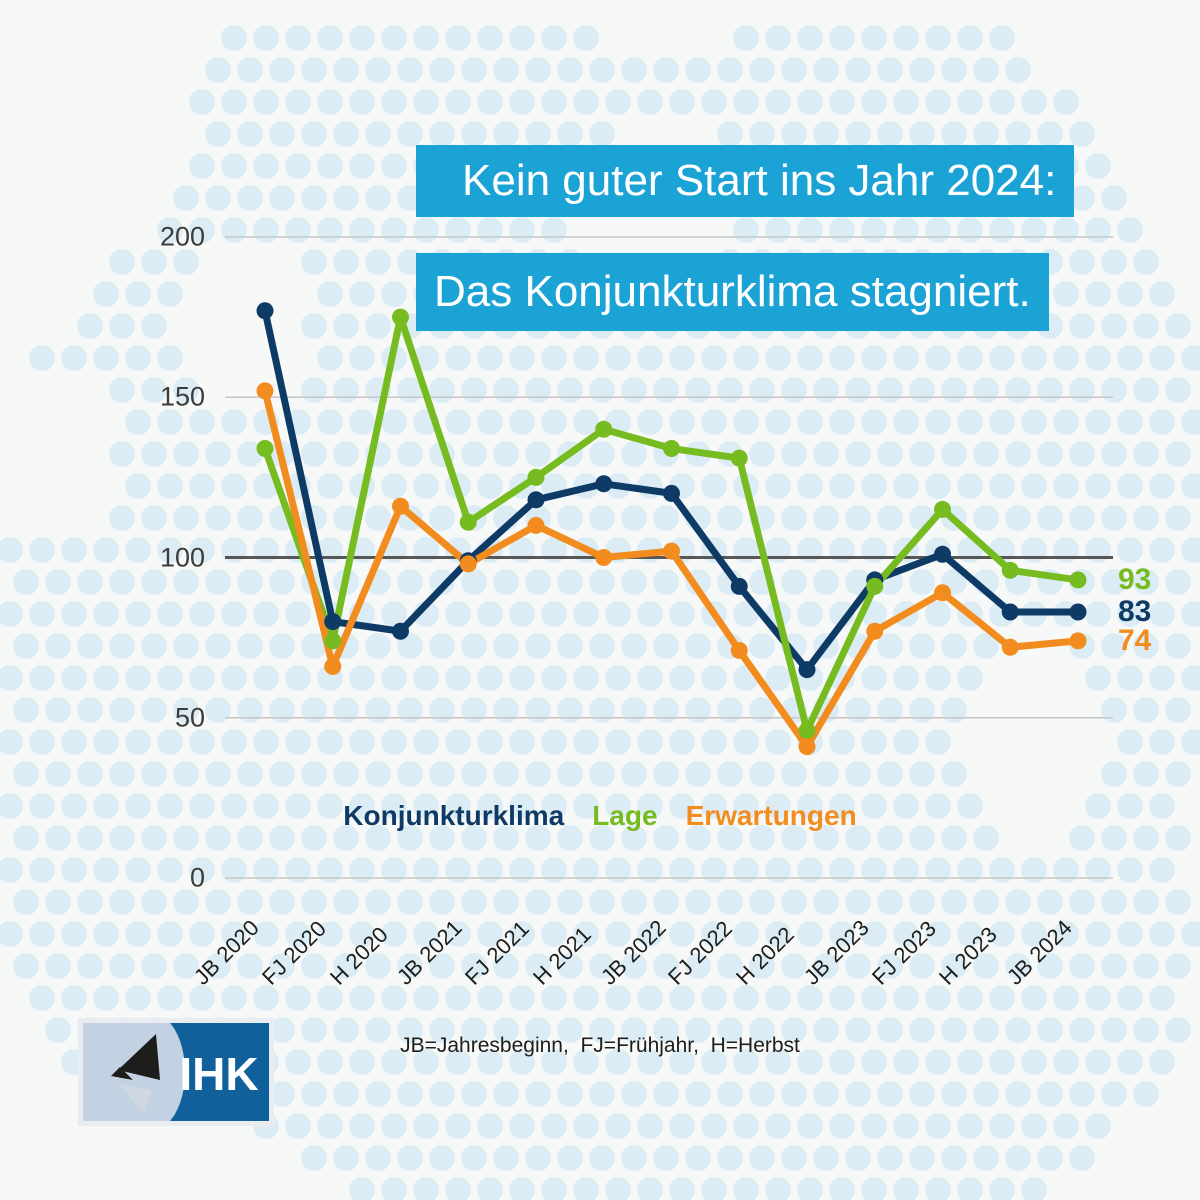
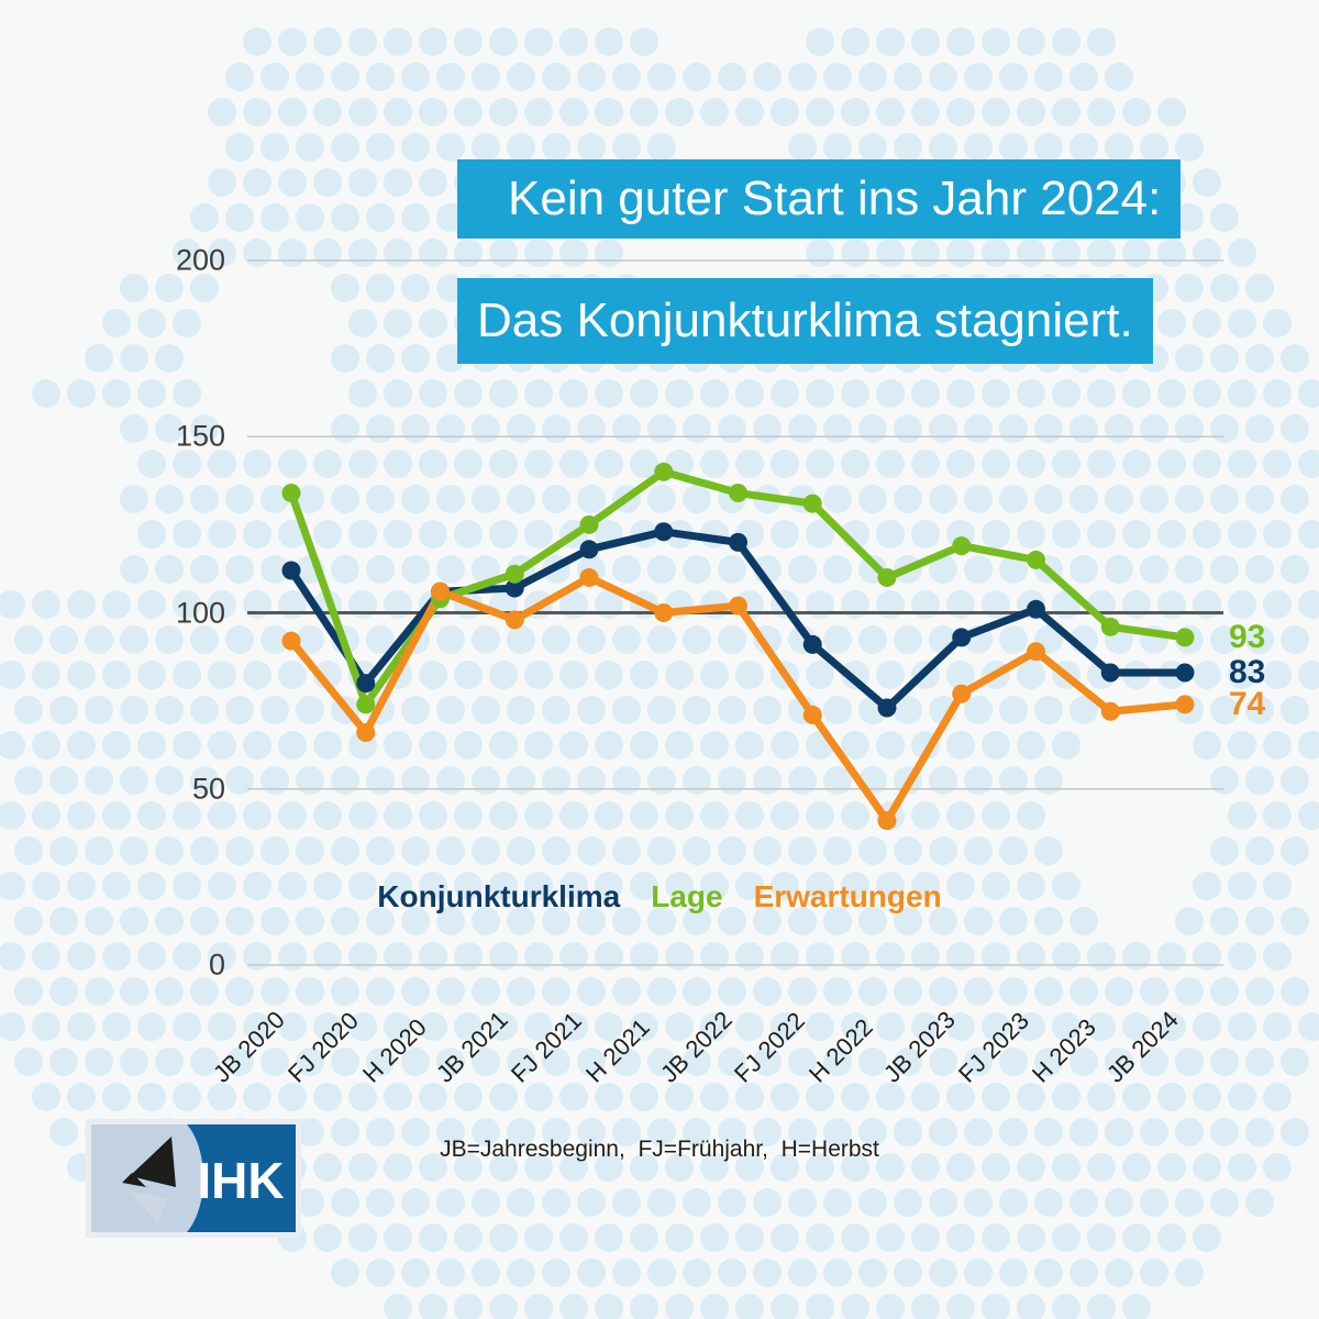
Konjunkturklima/JB 2020: 177 -> 112
Erwartungen/JB 2020: 152 -> 92
Konjunkturklima/H 2020: 77 -> 106
Lage/H 2020: 175 -> 104
Erwartungen/H 2020: 116 -> 106
Konjunkturklima/JB 2021: 99 -> 107
Konjunkturklima/H 2022: 65 -> 73
Lage/H 2022: 46 -> 110
Lage/JB 2023: 91 -> 119
